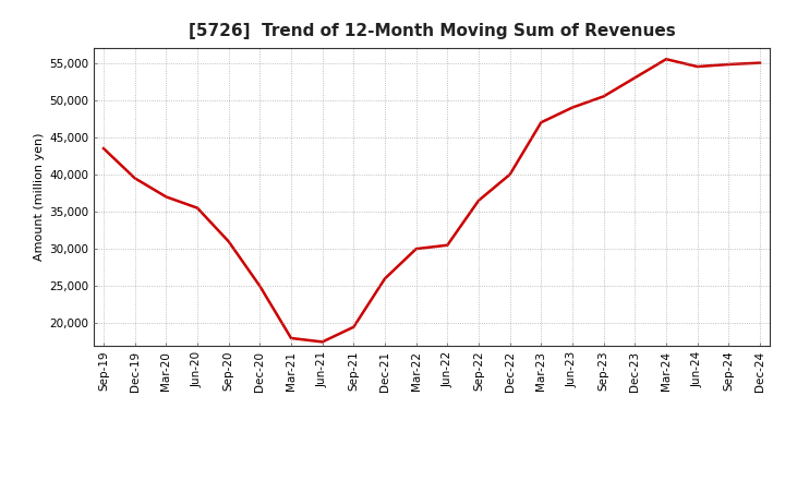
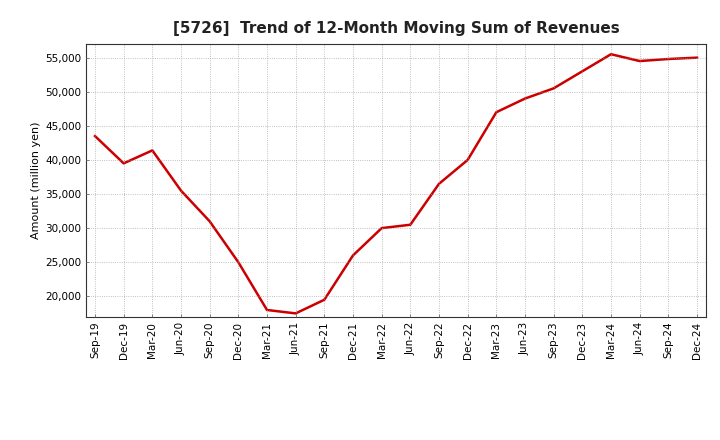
Mar-20: 37,000 -> 41,400
